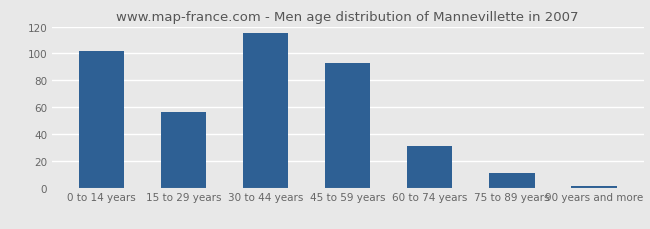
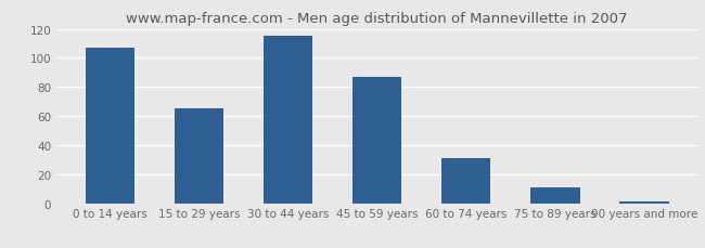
0 to 14 years: 102 -> 107
15 to 29 years: 56 -> 65
45 to 59 years: 93 -> 87
